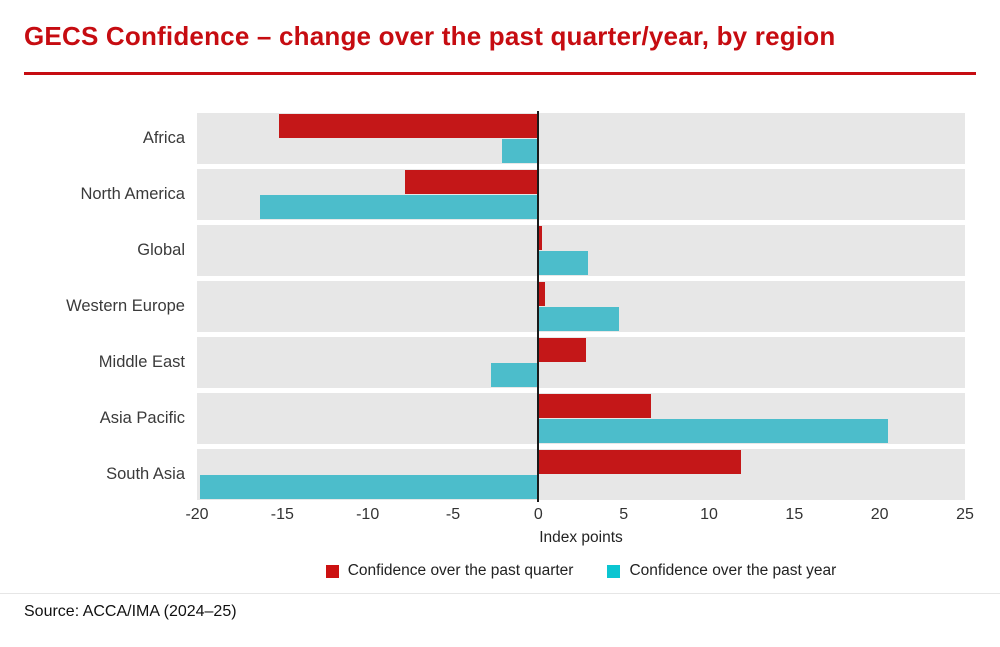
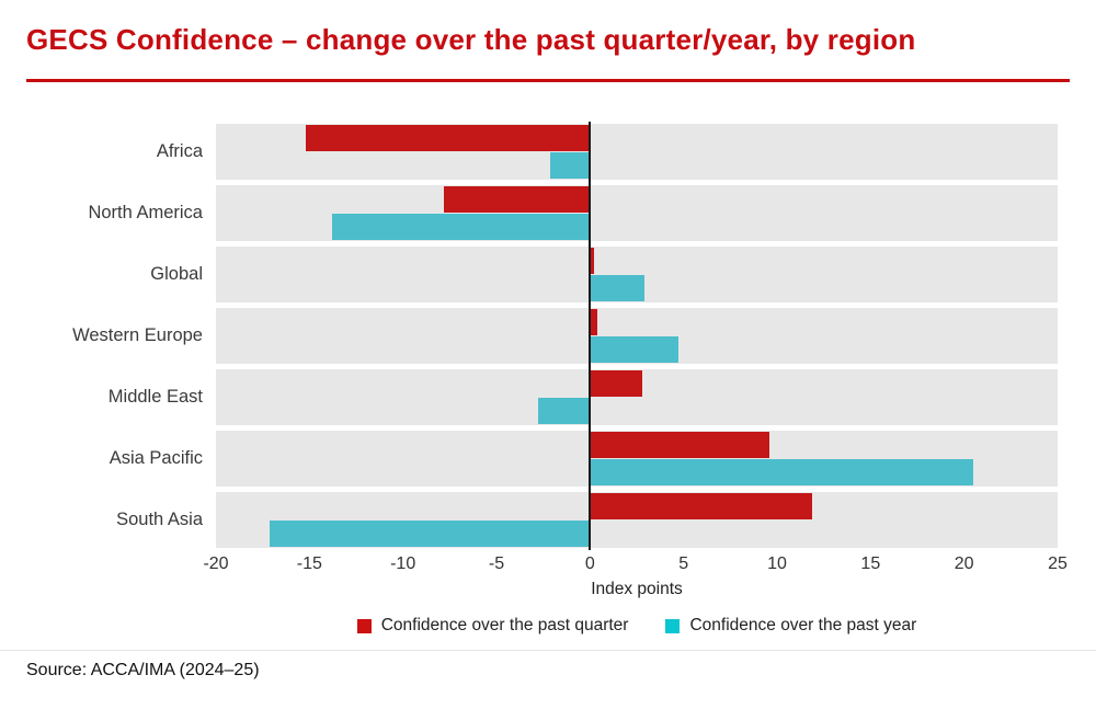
Confidence over the past year/North America: -16.3 -> -13.8
Confidence over the past quarter/Asia Pacific: 6.6 -> 9.6
Confidence over the past year/South Asia: -19.8 -> -17.1
